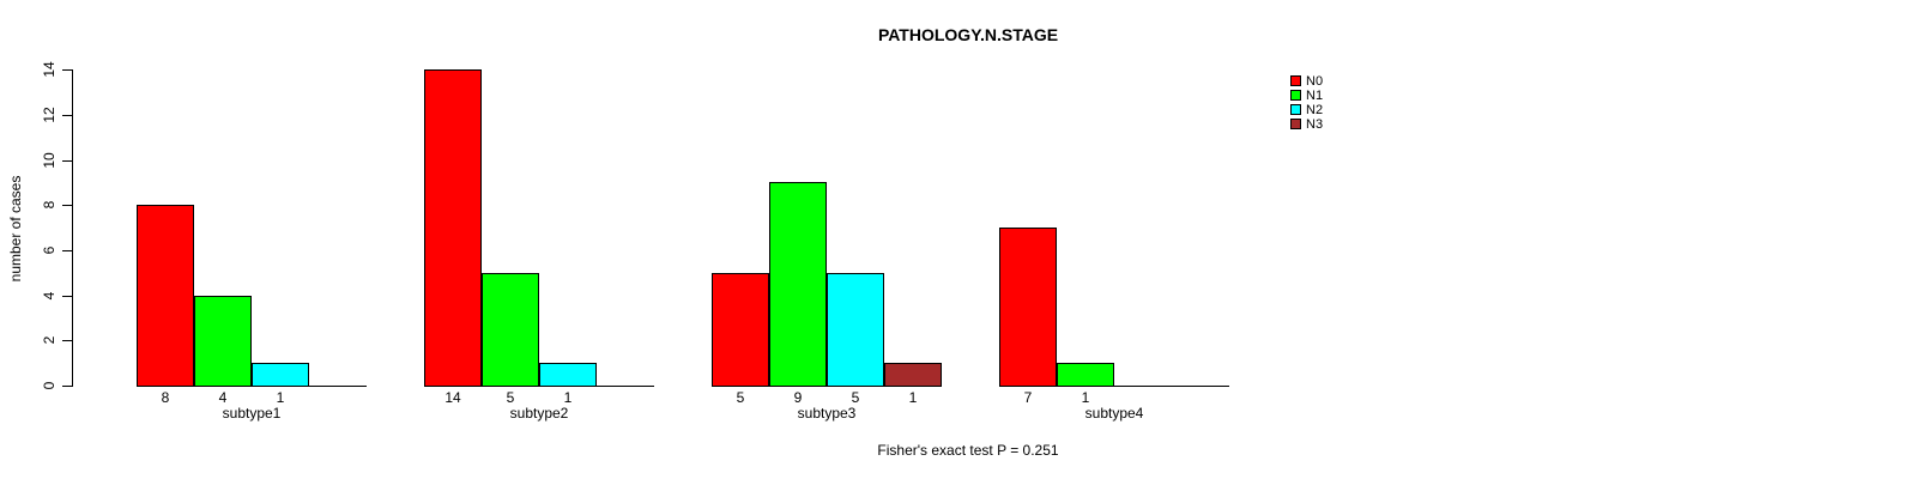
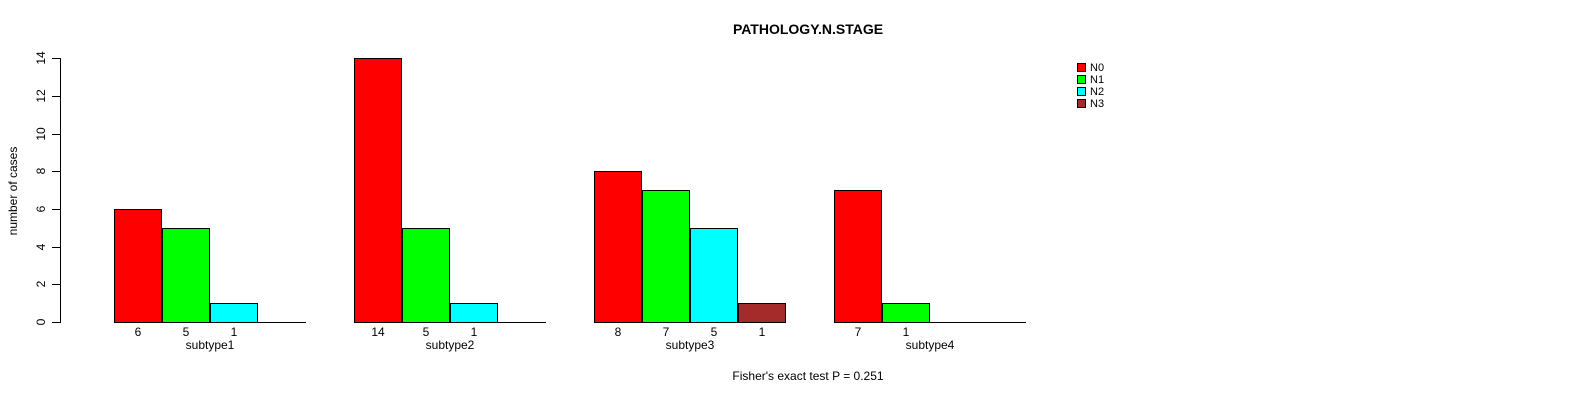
N0/subtype1: 8 -> 6
N1/subtype1: 4 -> 5
N0/subtype3: 5 -> 8
N1/subtype3: 9 -> 7
